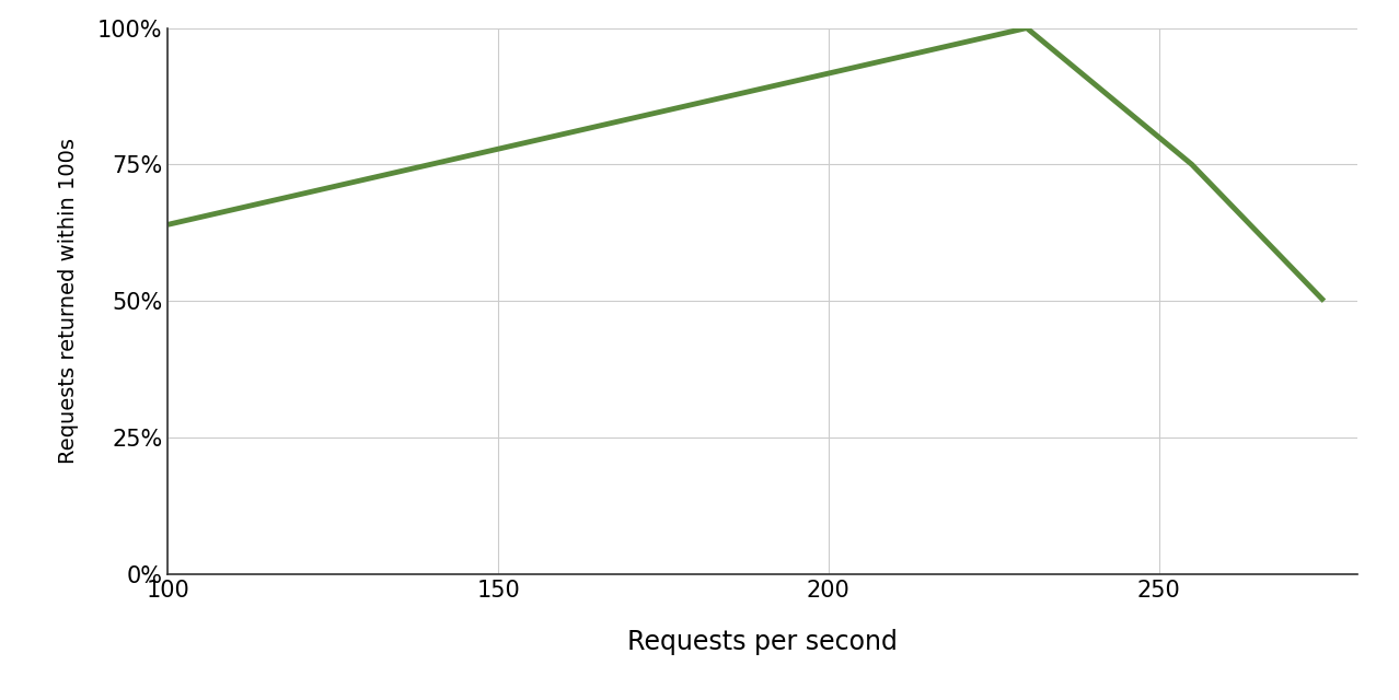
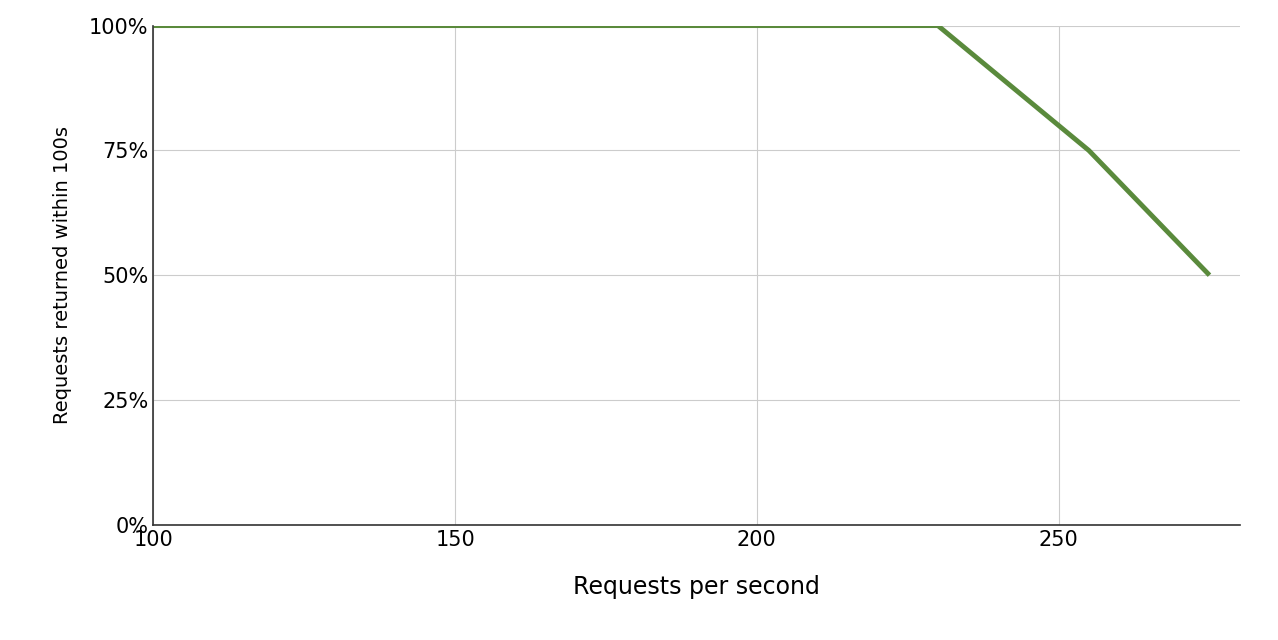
100: 64% -> 100%
